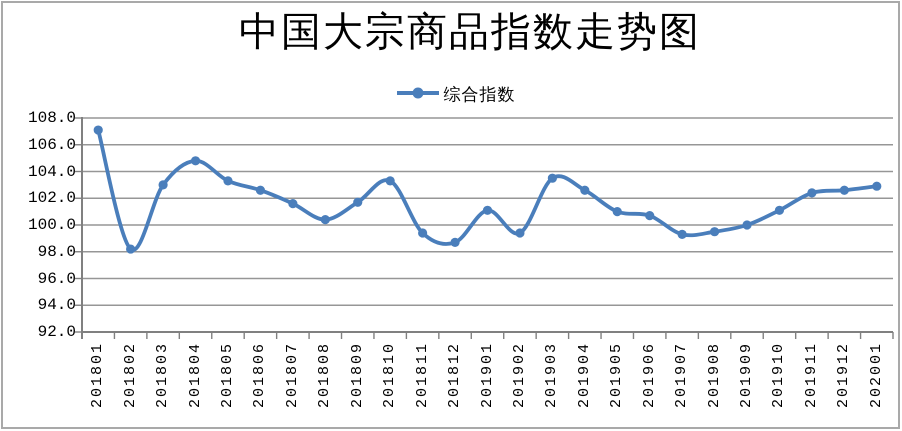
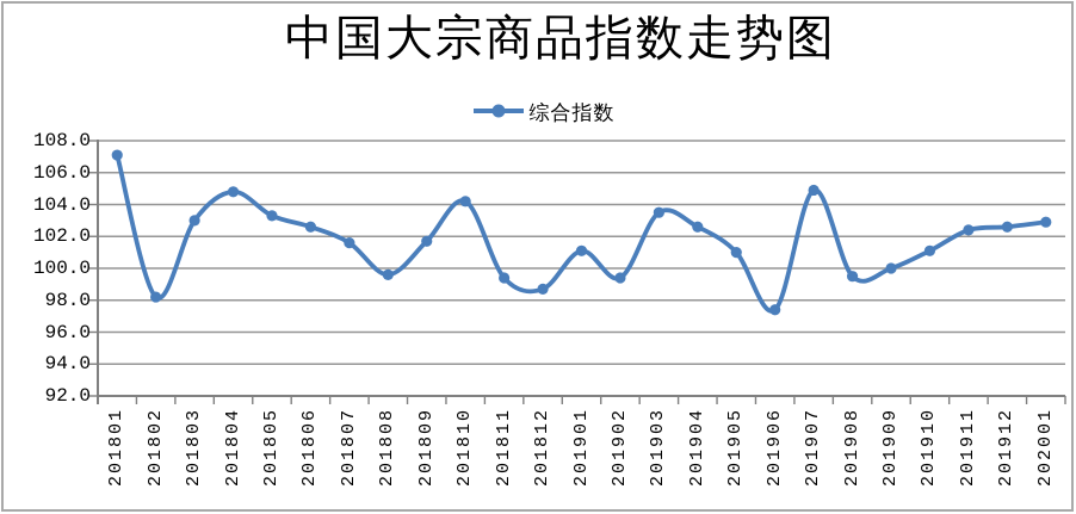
201808: 100.4 -> 99.6
201810: 103.3 -> 104.2
201906: 100.7 -> 97.4
201907: 99.3 -> 104.9
